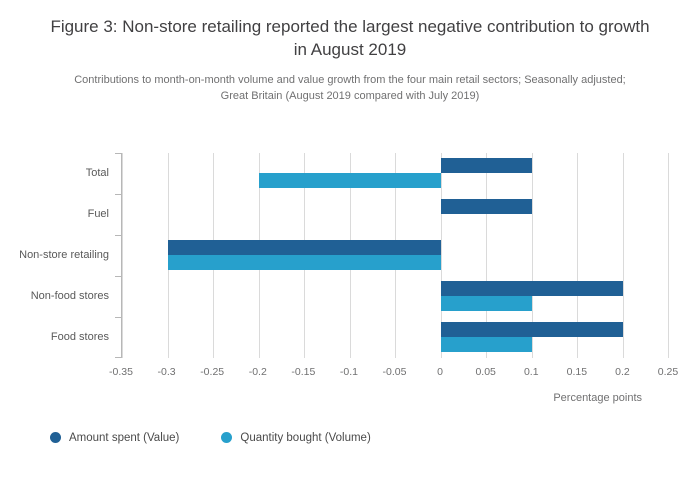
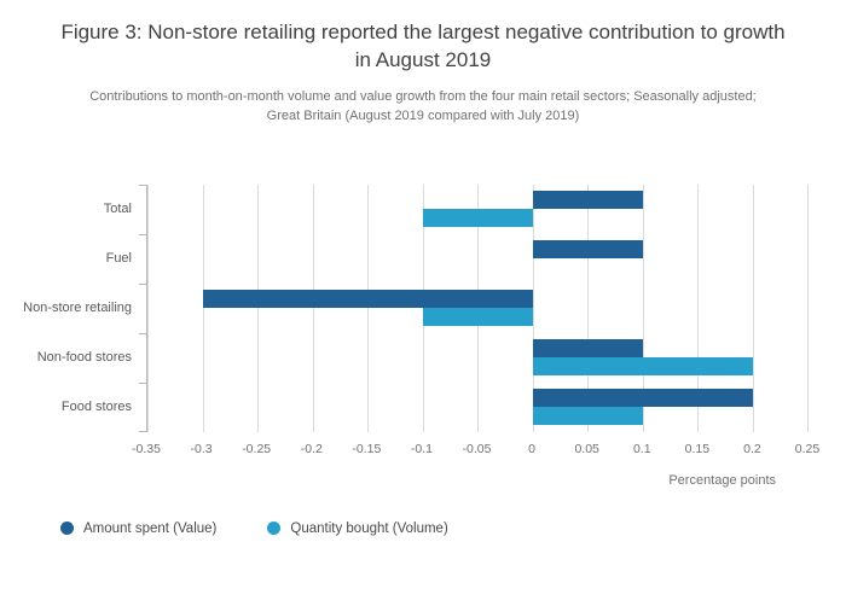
Quantity bought (Volume)/Total: -0.2 -> -0.1
Quantity bought (Volume)/Non-store retailing: -0.3 -> -0.1
Amount spent (Value)/Non-food stores: 0.2 -> 0.1
Quantity bought (Volume)/Non-food stores: 0.1 -> 0.2
